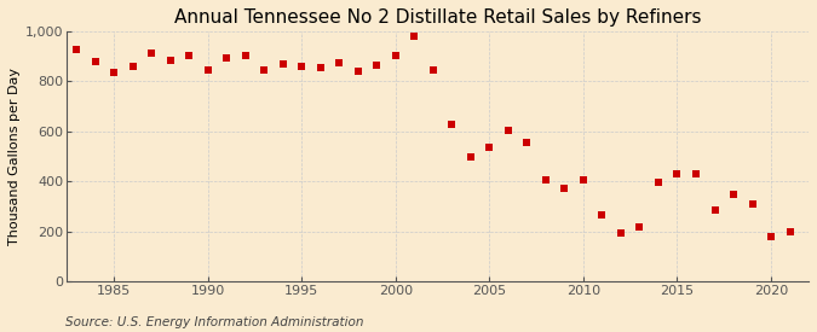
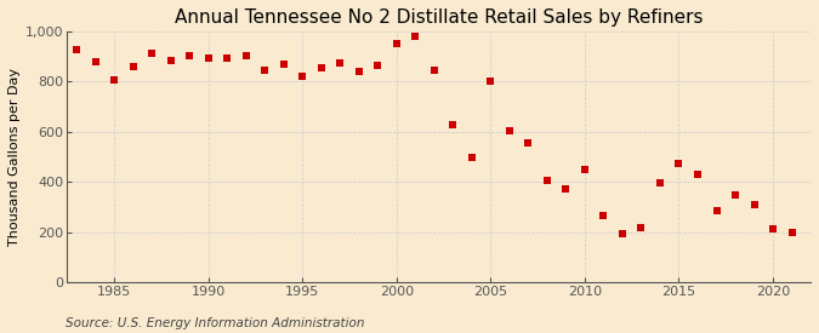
1985: 835 -> 805
1990: 845 -> 895
1995: 860 -> 820
2000: 905 -> 950
2005: 535 -> 800
2010: 405 -> 450
2015: 430 -> 475
2020: 180 -> 215
